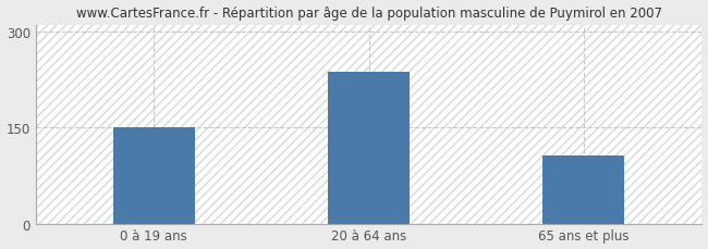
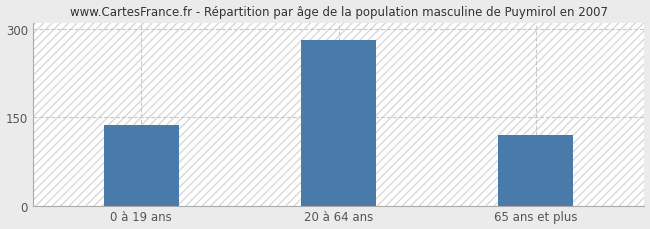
0 à 19 ans: 150 -> 137
20 à 64 ans: 236 -> 281
65 ans et plus: 106 -> 120
